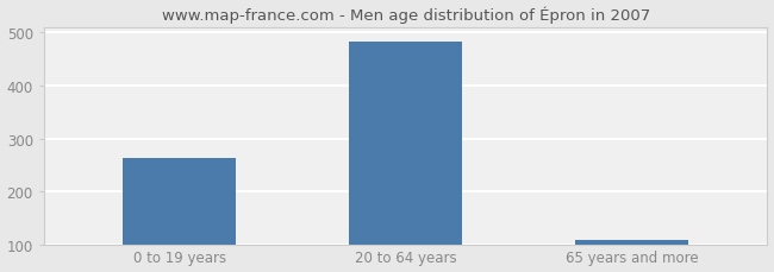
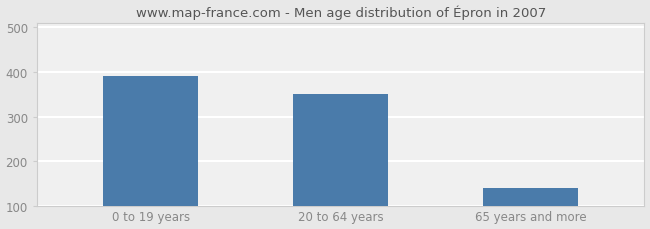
0 to 19 years: 262 -> 390
20 to 64 years: 482 -> 350
65 years and more: 107 -> 140
